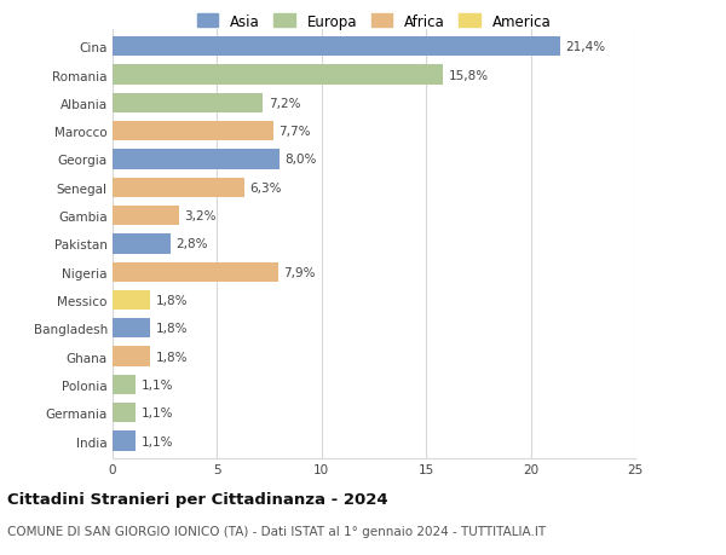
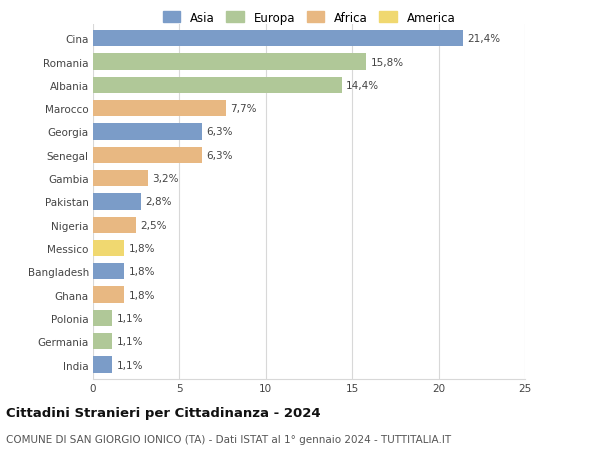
Albania: 7,2% -> 14,4%
Georgia: 8,0% -> 6,3%
Nigeria: 7,9% -> 2,5%
